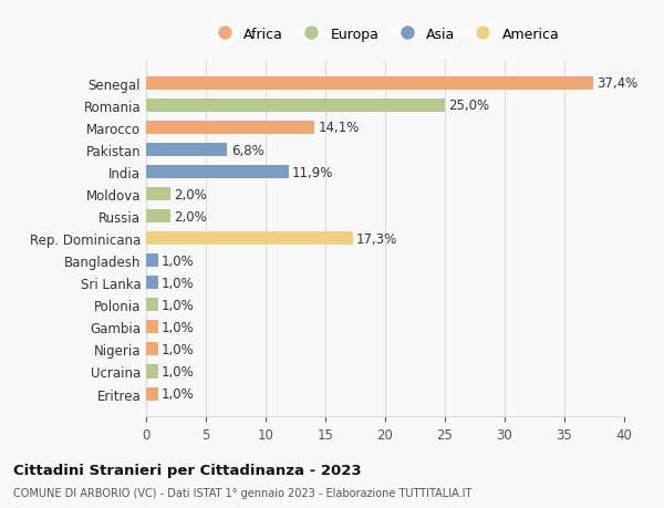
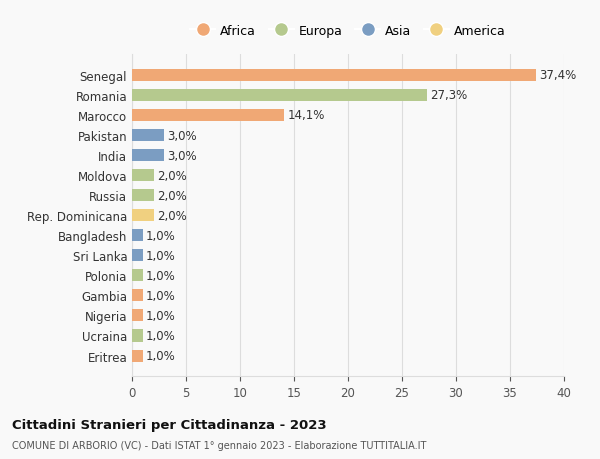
Romania: 25,0% -> 27,3%
Pakistan: 6,8% -> 3,0%
India: 11,9% -> 3,0%
Rep. Dominicana: 17,3% -> 2,0%
